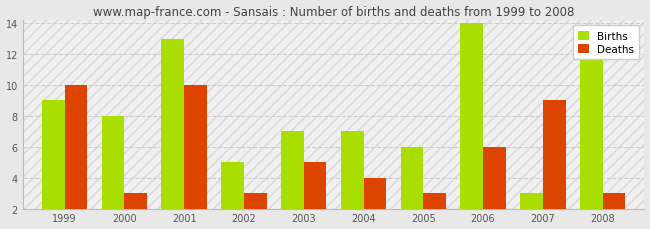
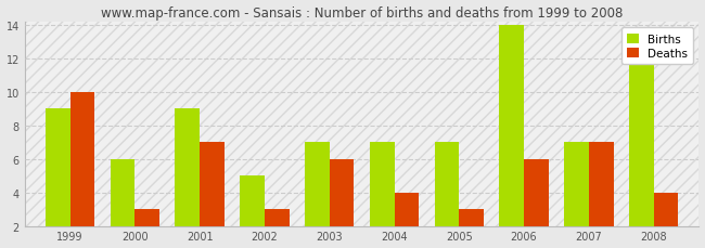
Births/2000: 8 -> 6
Births/2001: 13 -> 9
Deaths/2001: 10 -> 7
Deaths/2003: 5 -> 6
Births/2005: 6 -> 7
Births/2007: 3 -> 7
Deaths/2007: 9 -> 7
Deaths/2008: 3 -> 4
